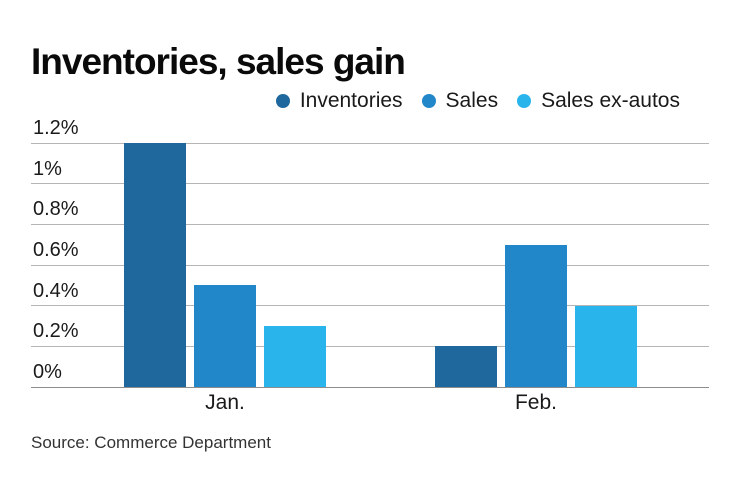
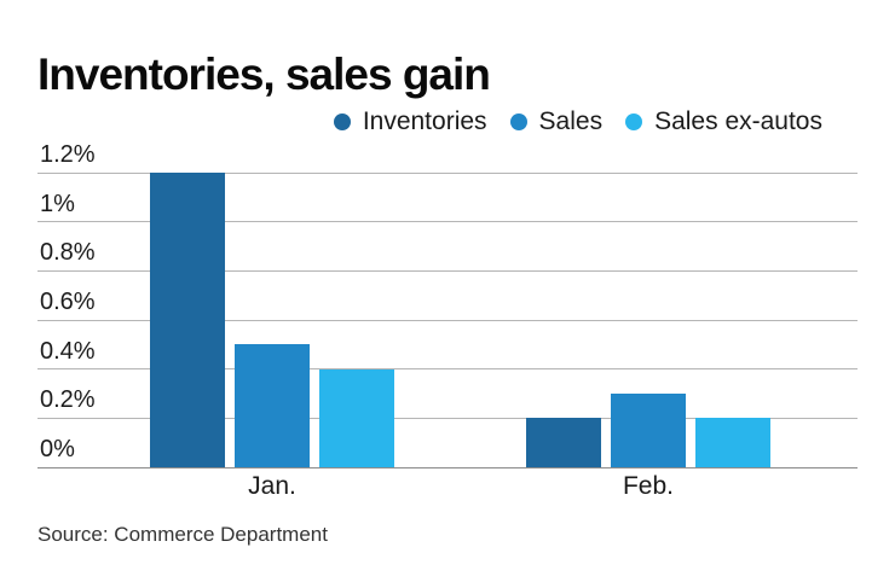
Sales ex-autos/Jan.: 0.3% -> 0.4%
Sales/Feb.: 0.7% -> 0.3%
Sales ex-autos/Feb.: 0.4% -> 0.2%
